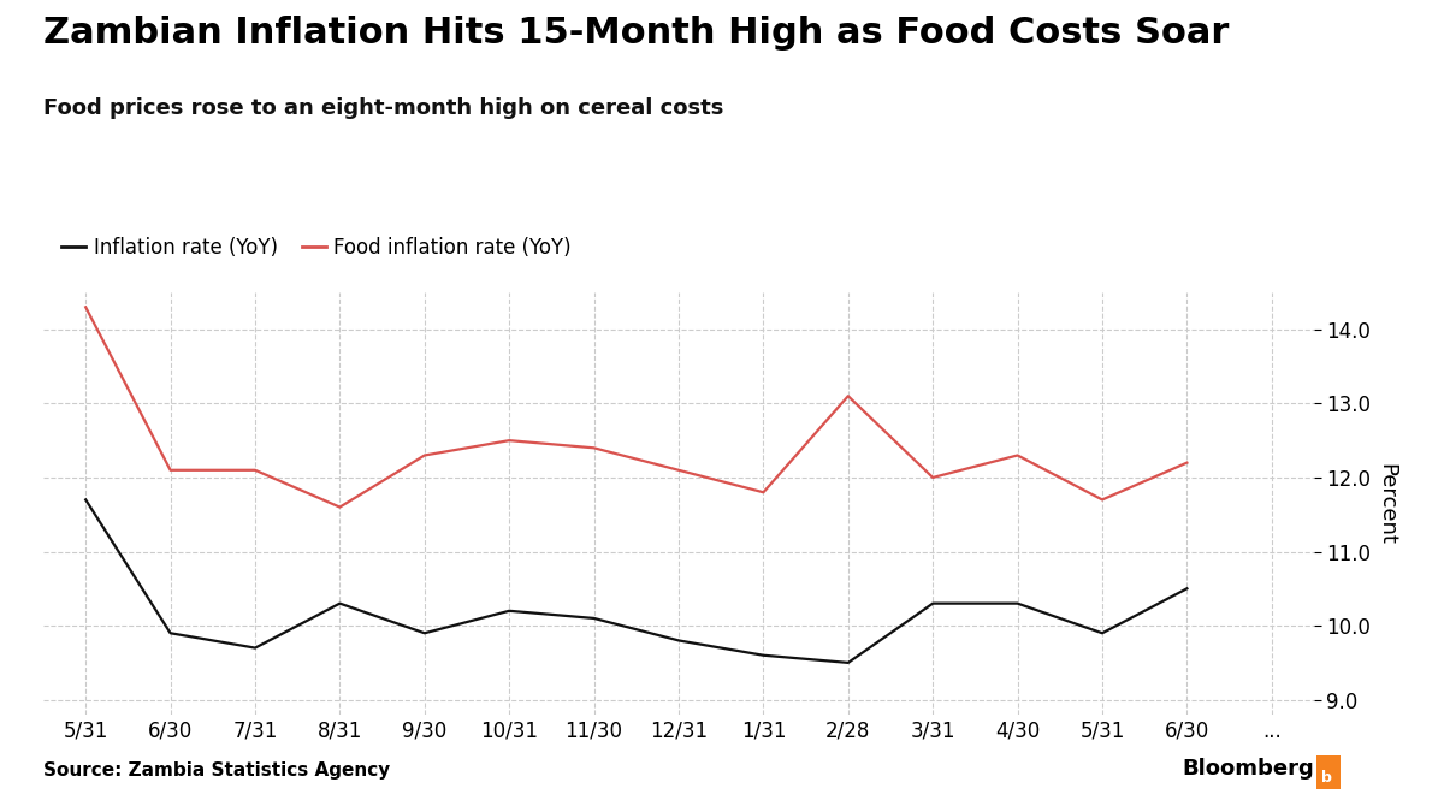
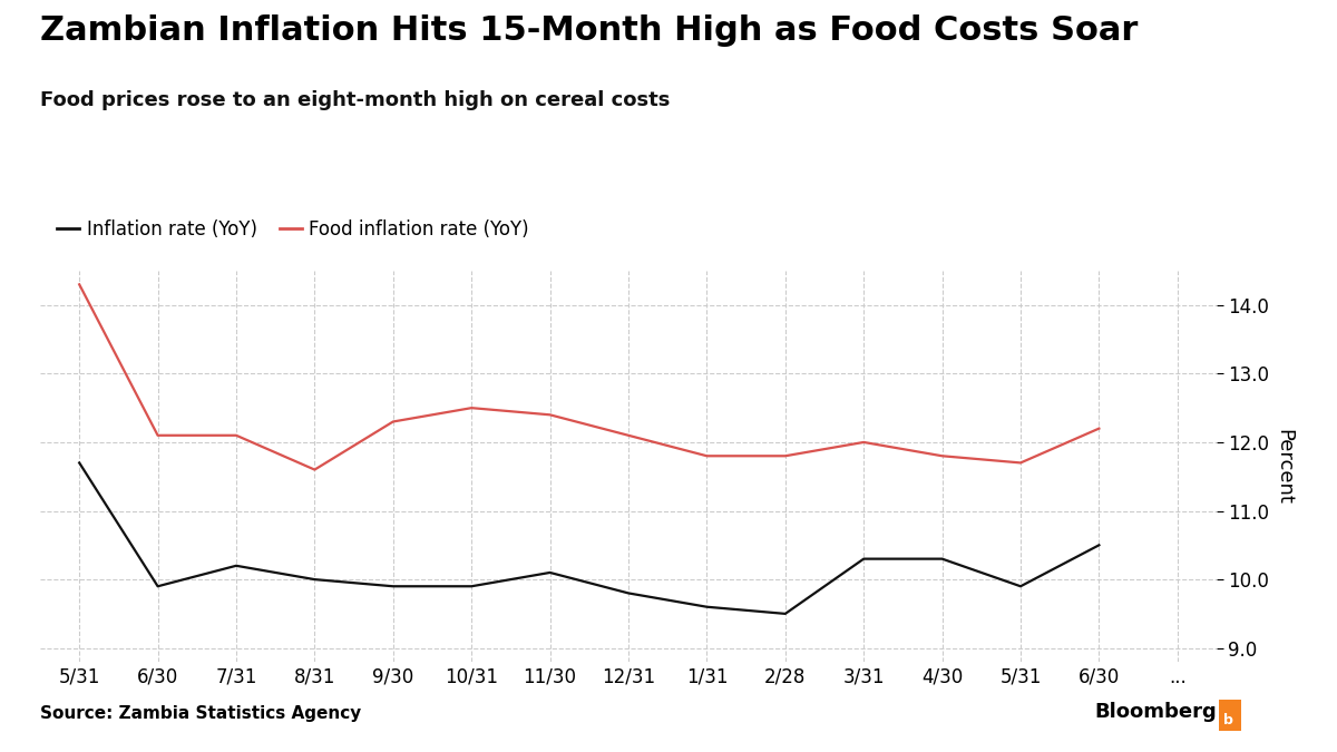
Inflation rate (YoY)/7/31: 9.7 -> 10.2
Inflation rate (YoY)/8/31: 10.3 -> 10.0
Inflation rate (YoY)/10/31: 10.2 -> 9.9
Food inflation rate (YoY)/2/28: 13.1 -> 11.8
Food inflation rate (YoY)/4/30: 12.3 -> 11.8
